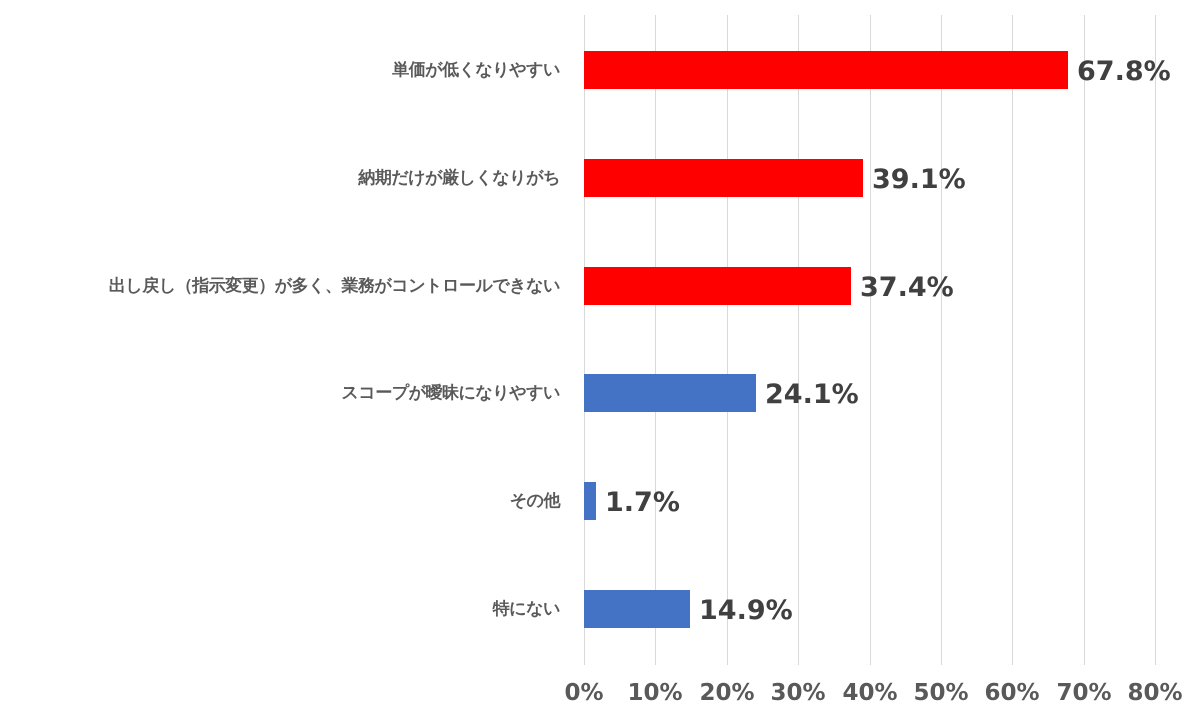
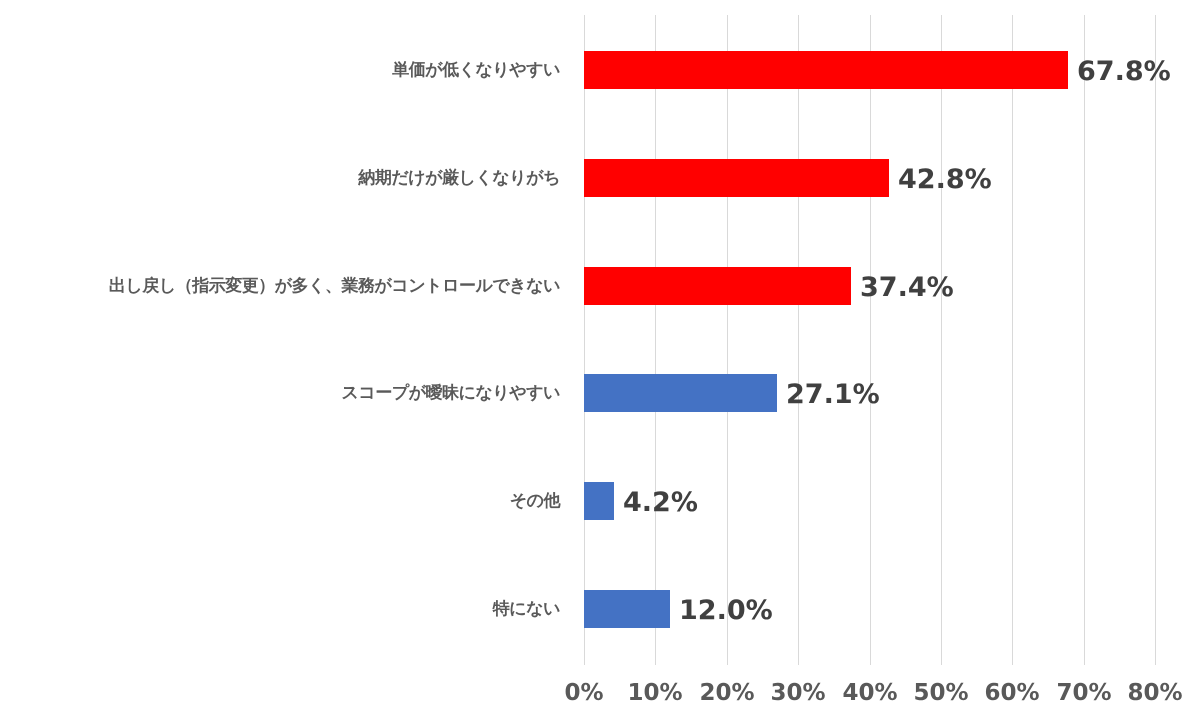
納期だけが厳しくなりがち: 39.1% -> 42.8%
スコープが曖昧になりやすい: 24.1% -> 27.1%
その他: 1.7% -> 4.2%
特にない: 14.9% -> 12.0%
